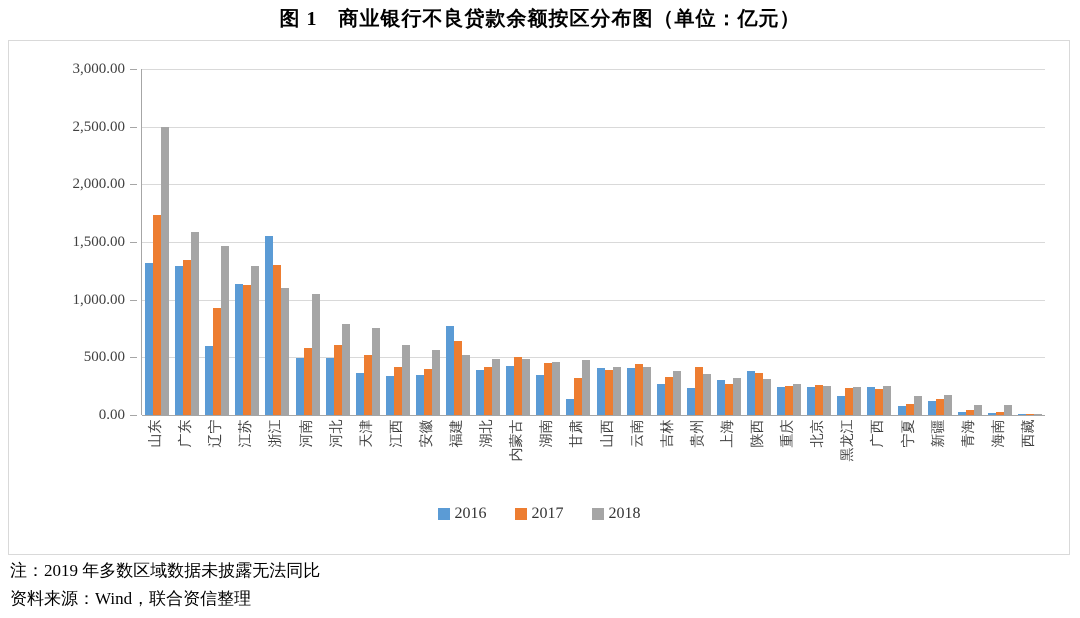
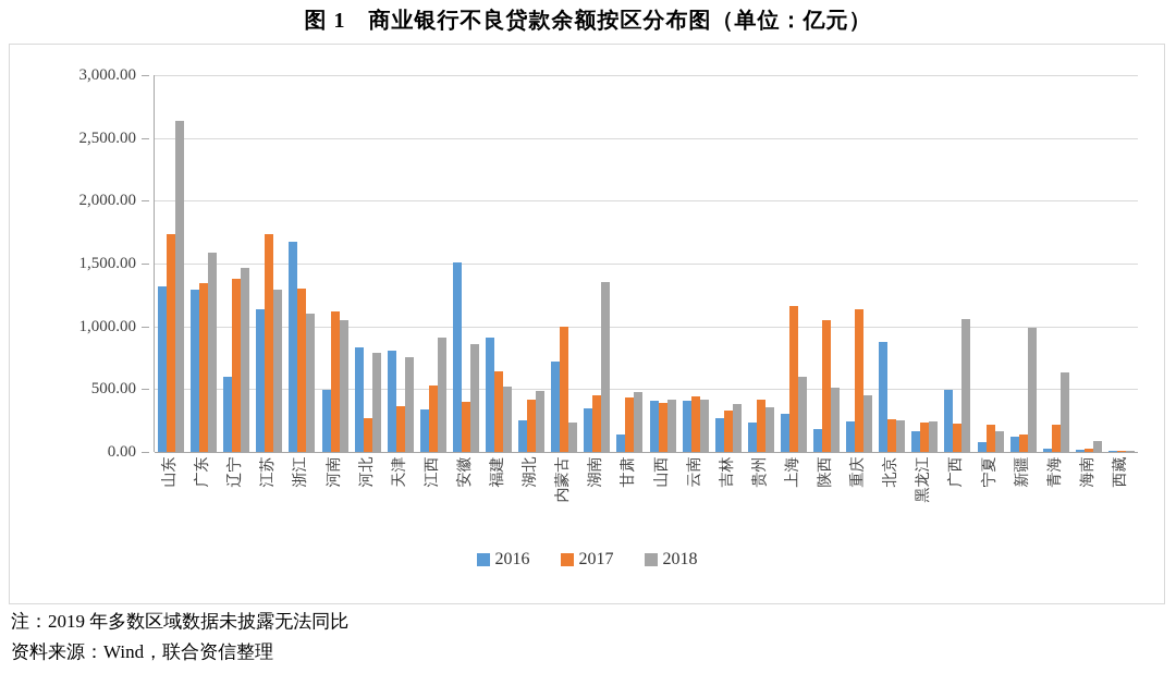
2018/山东: 2500 -> 2640
2017/辽宁: 930 -> 1380
2017/江苏: 1130 -> 1730
2016/浙江: 1560 -> 1670
2017/河南: 580 -> 1120
2016/河北: 500 -> 830
2017/河北: 610 -> 270
2016/天津: 360 -> 810
2017/天津: 520 -> 360
2017/江西: 420 -> 530
2018/江西: 610 -> 910
2016/安徽: 340 -> 1510
2018/安徽: 560 -> 860
2016/福建: 780 -> 910
2016/湖北: 390 -> 250
2016/内蒙古: 420 -> 720
2017/内蒙古: 500 -> 1000
2018/内蒙古: 480 -> 230
2018/湖南: 460 -> 1350
2017/甘肃: 320 -> 430
2017/上海: 260 -> 1160
2018/上海: 320 -> 600
2016/陕西: 380 -> 180
2017/陕西: 360 -> 1050
2018/陕西: 320 -> 510
2017/重庆: 260 -> 1140
2018/重庆: 260 -> 450
2016/北京: 240 -> 880
2016/广西: 240 -> 490
2018/广西: 260 -> 1060
2017/宁夏: 100 -> 220
2018/新疆: 180 -> 990
2017/青海: 40 -> 220
2018/青海: 90 -> 630
